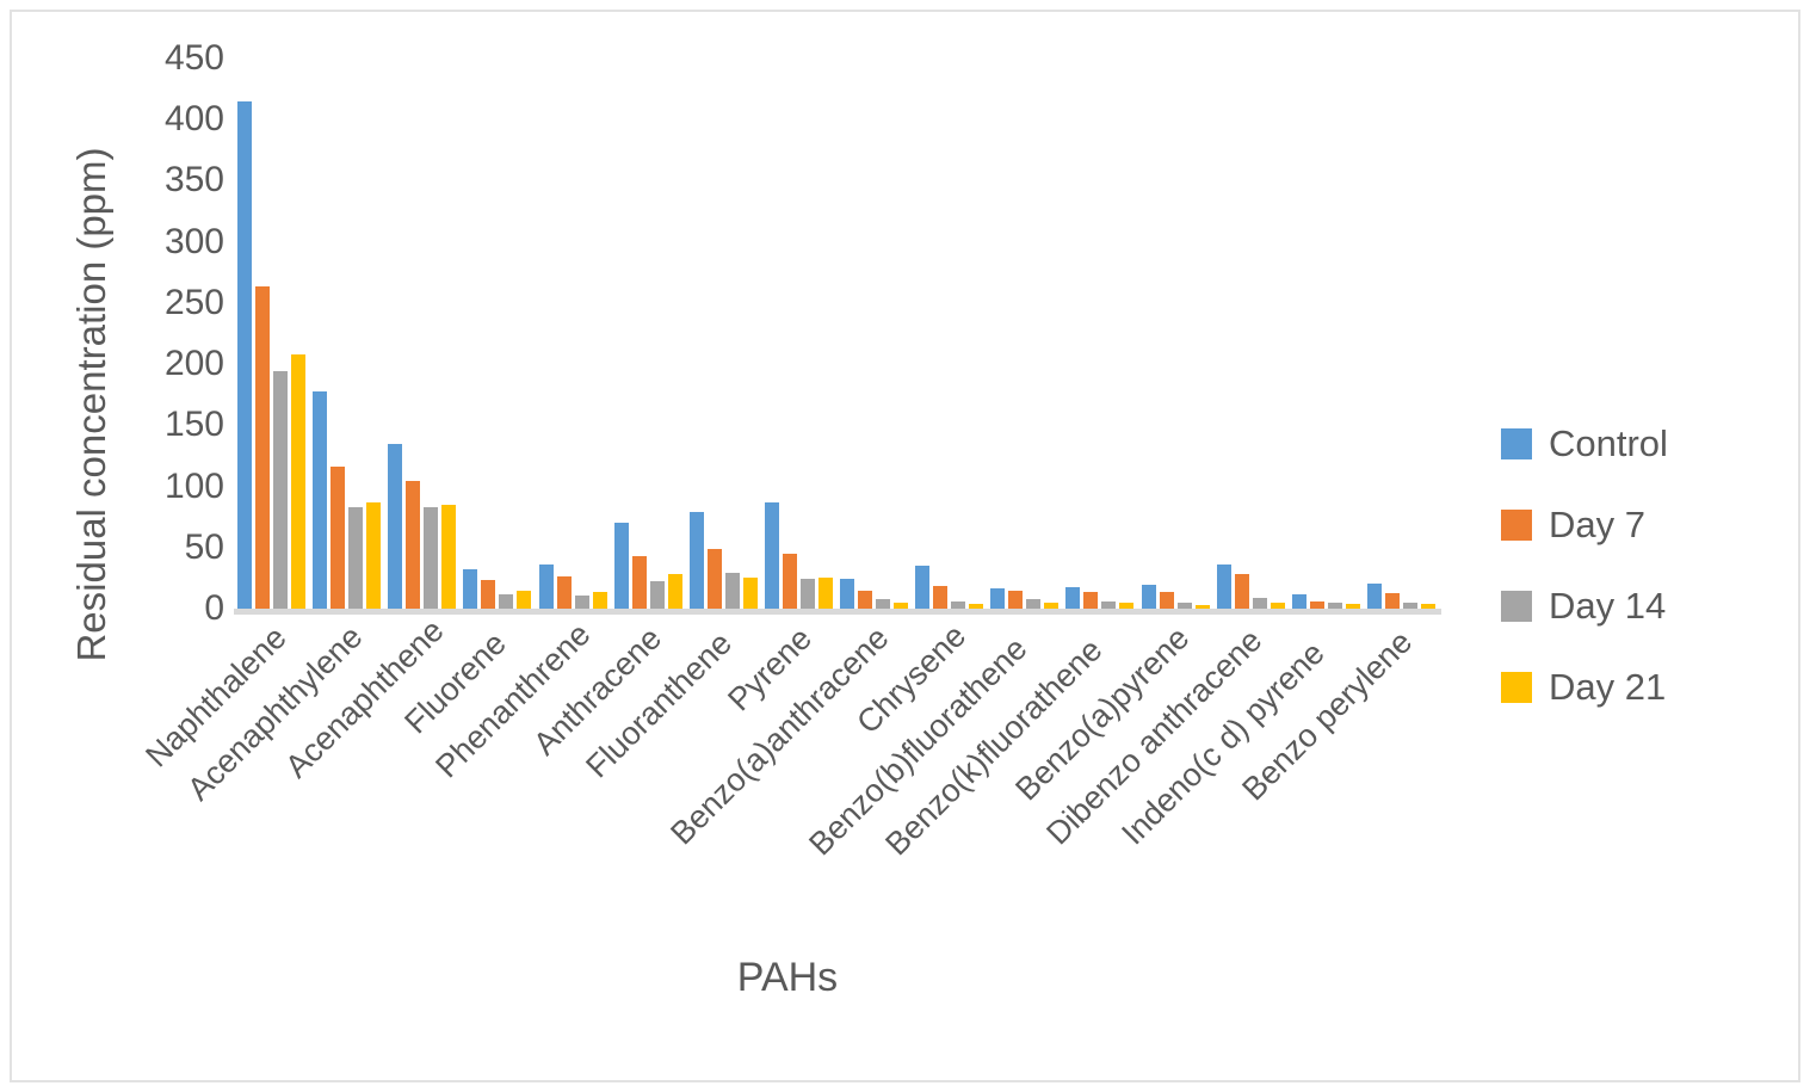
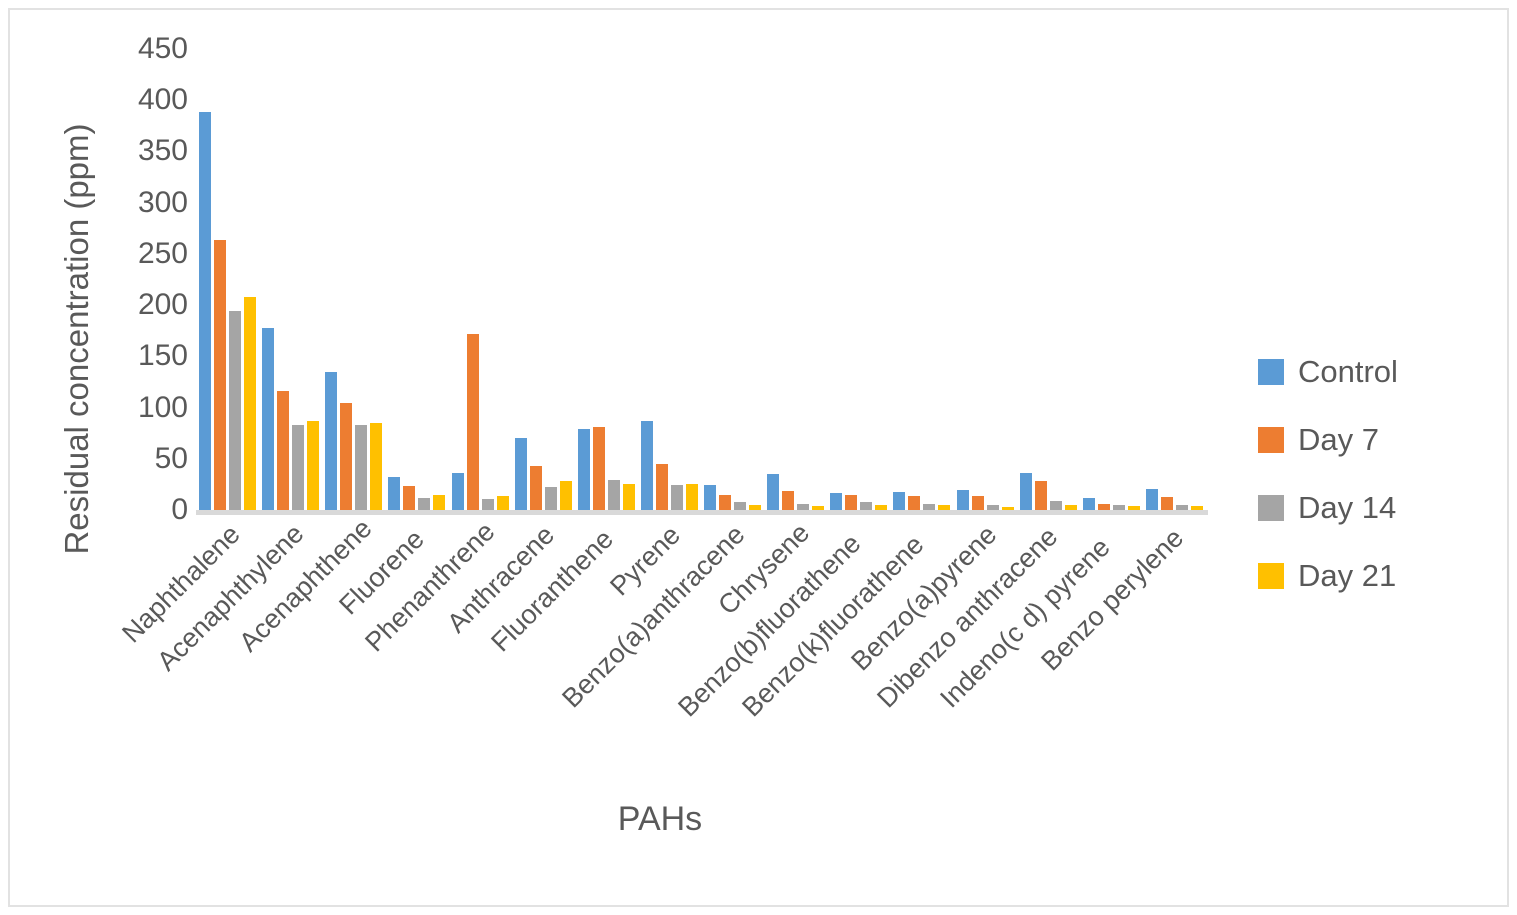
Control/Naphthalene: 415 -> 389
Day 7/Phenanthrene: 26 -> 172
Day 7/Fluoranthene: 49 -> 81
